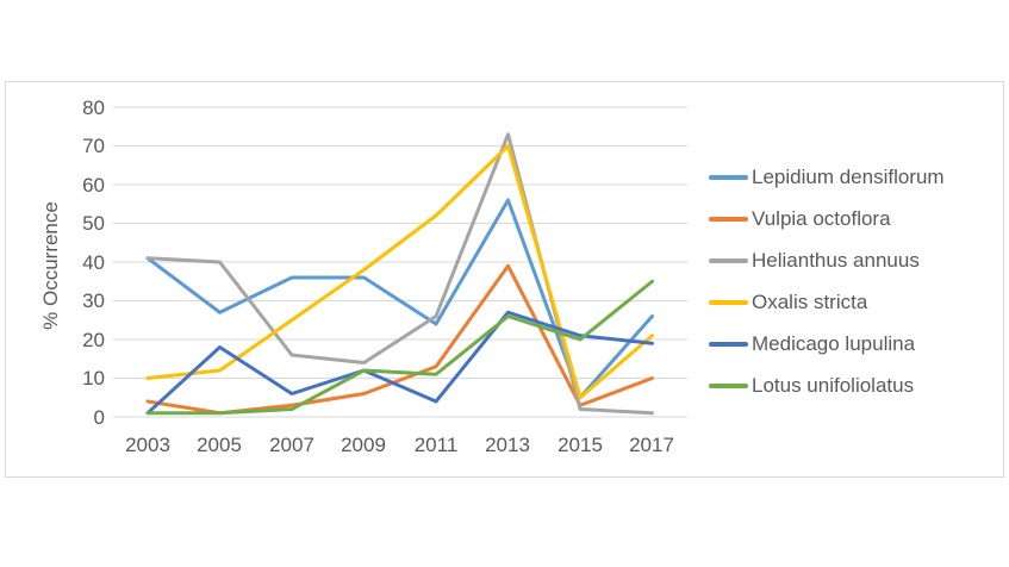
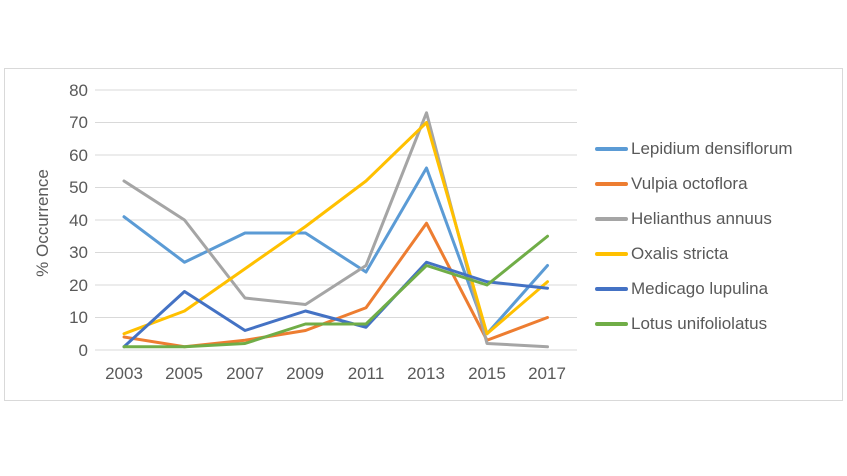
Helianthus annuus/2003: 41 -> 52
Oxalis stricta/2003: 10 -> 5
Lotus unifoliolatus/2009: 12 -> 8
Medicago lupulina/2011: 4 -> 7
Lotus unifoliolatus/2011: 11 -> 8
